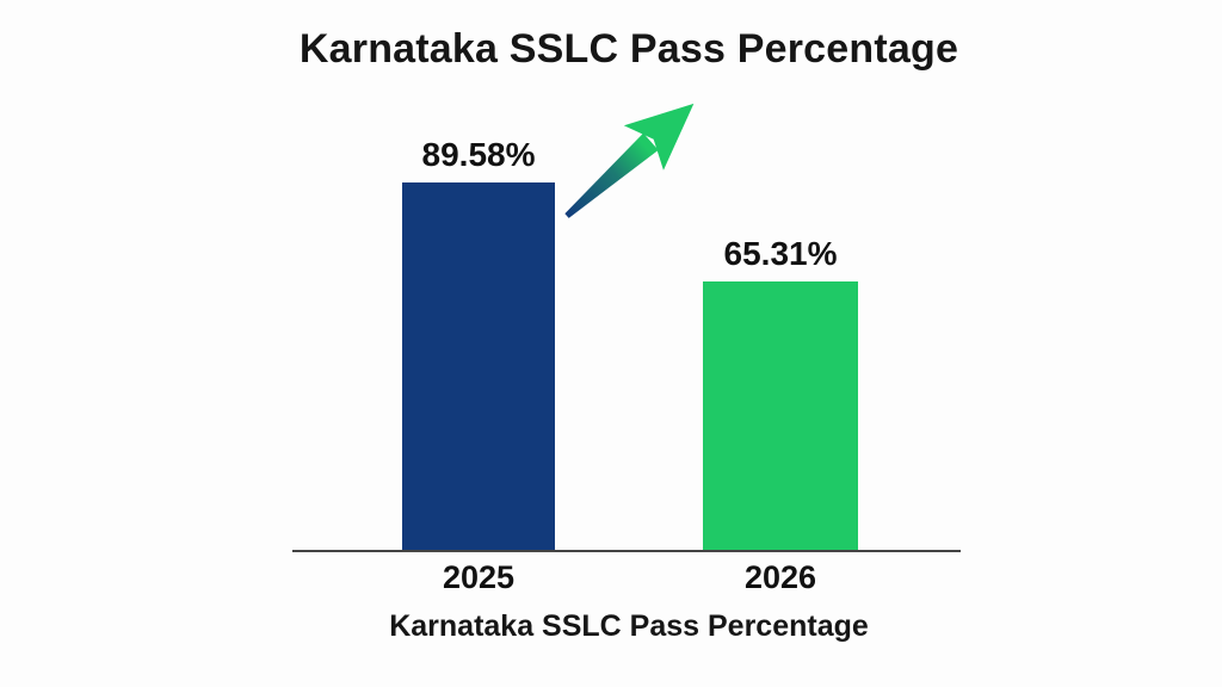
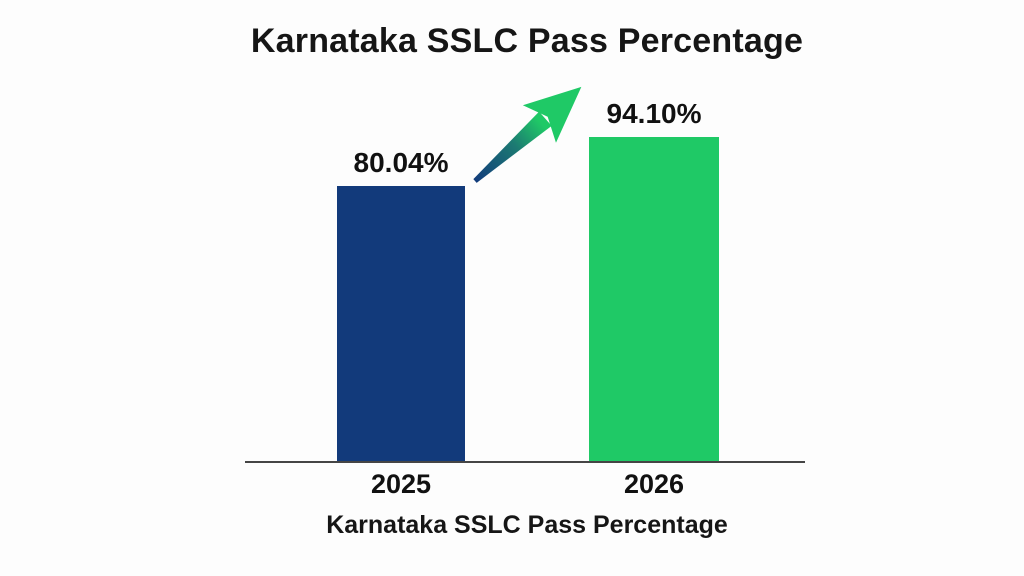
2025: 89.58% -> 80.04%
2026: 65.31% -> 94.10%
